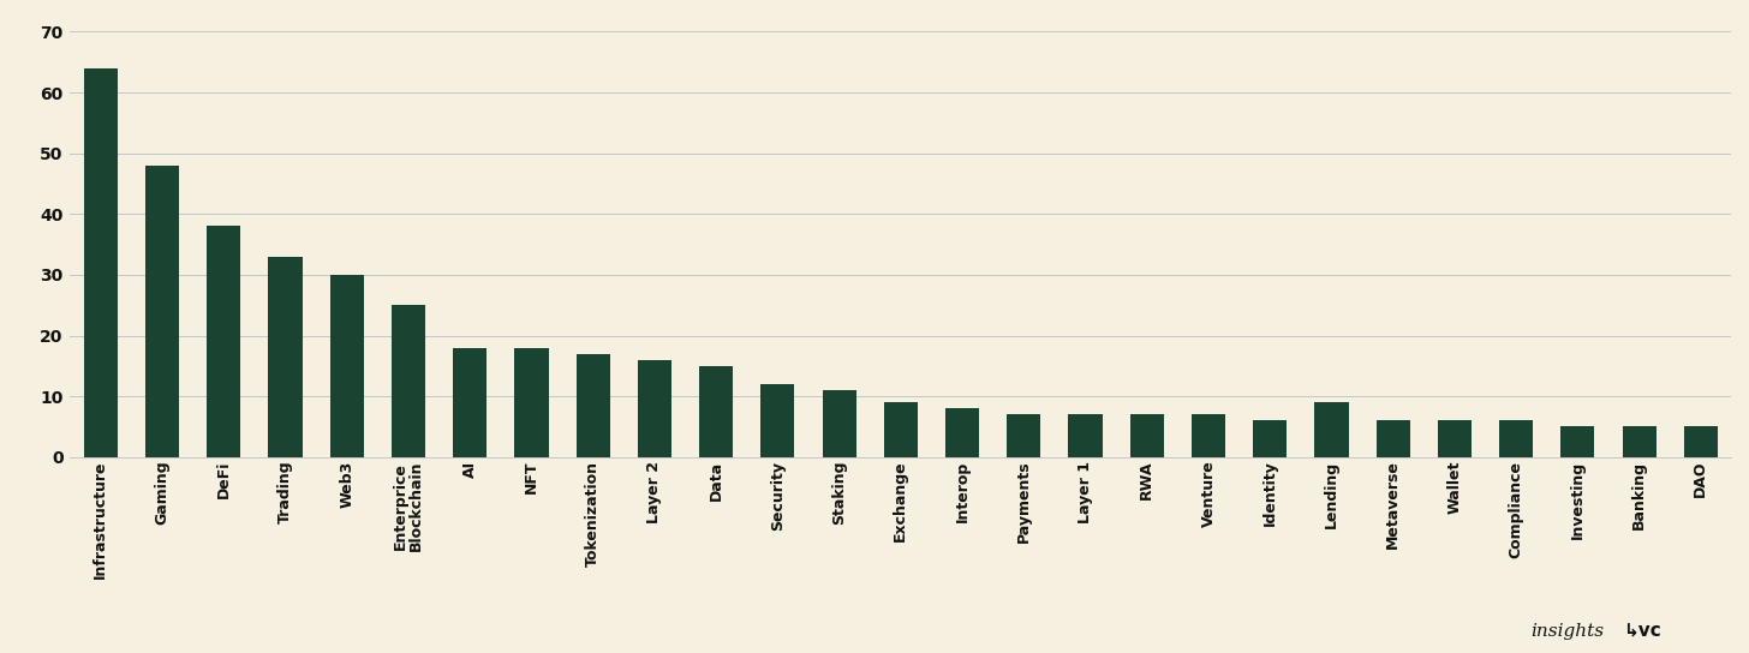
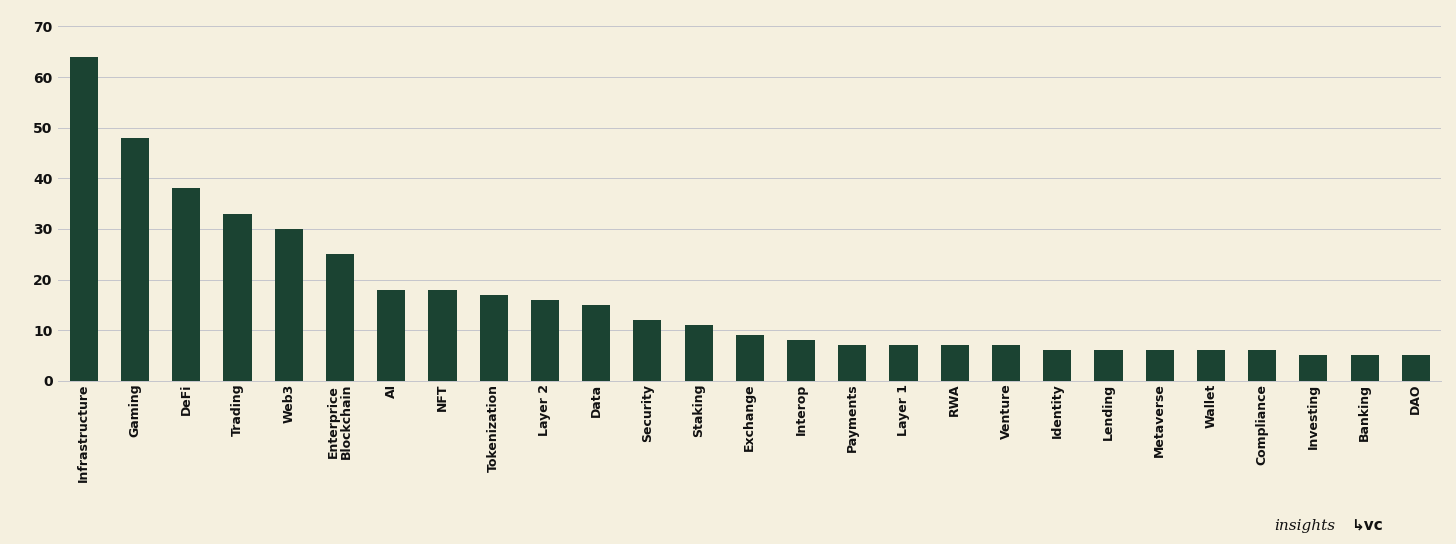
Lending: 9 -> 6
